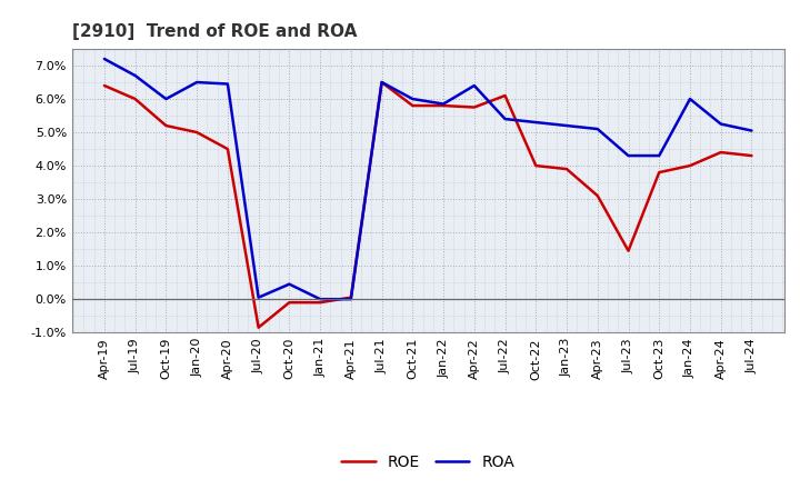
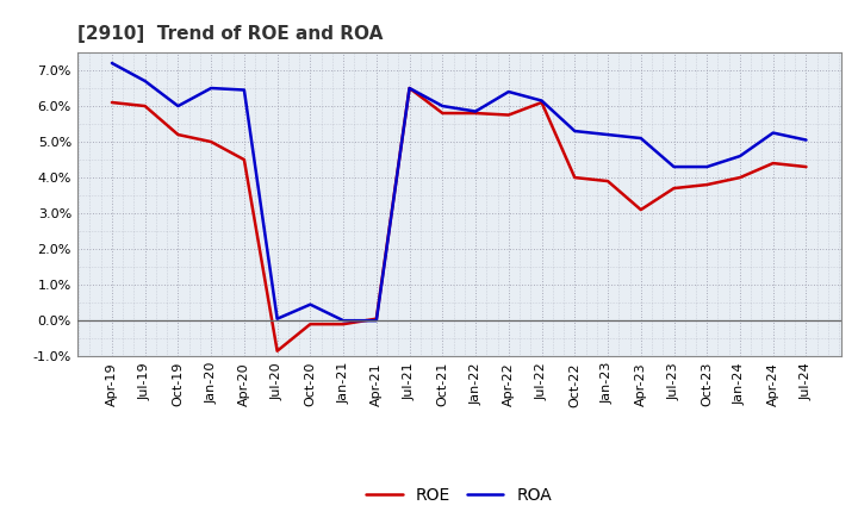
ROE/Apr-19: 6.40% -> 6.10%
ROA/Jul-22: 5.40% -> 6.15%
ROE/Jul-23: 1.45% -> 3.70%
ROA/Jan-24: 6.00% -> 4.60%
